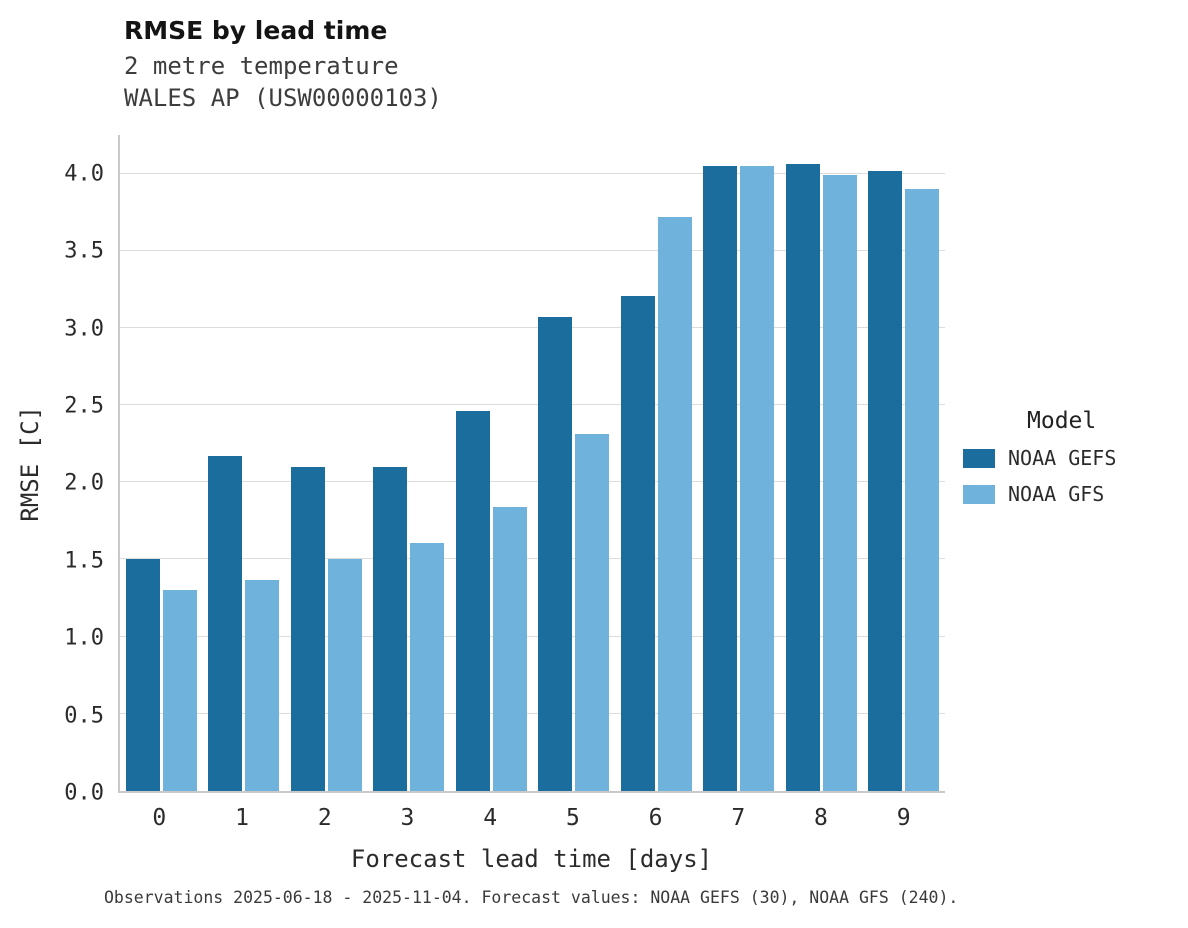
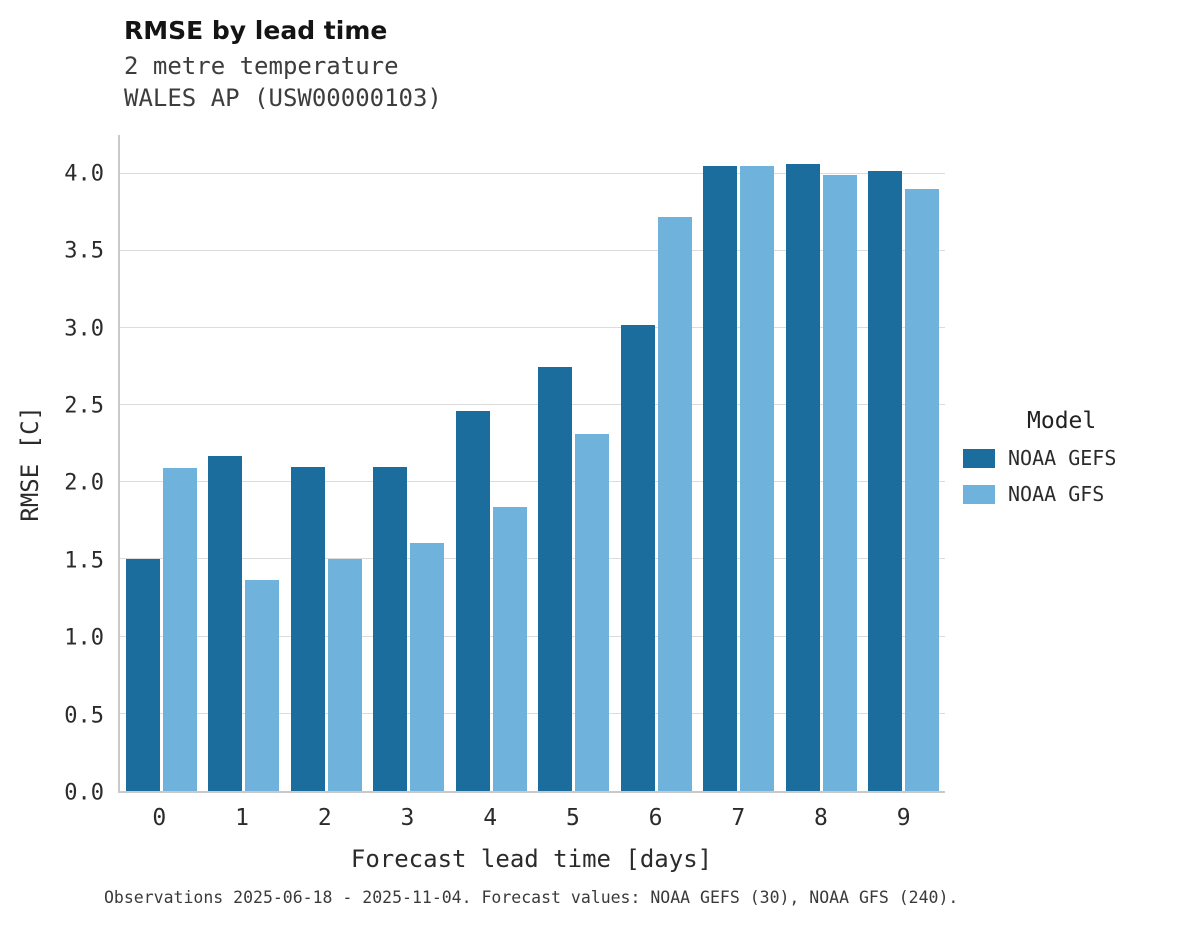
NOAA GFS/0: 1.30 -> 2.09
NOAA GEFS/5: 3.07 -> 2.75
NOAA GEFS/6: 3.21 -> 3.02
